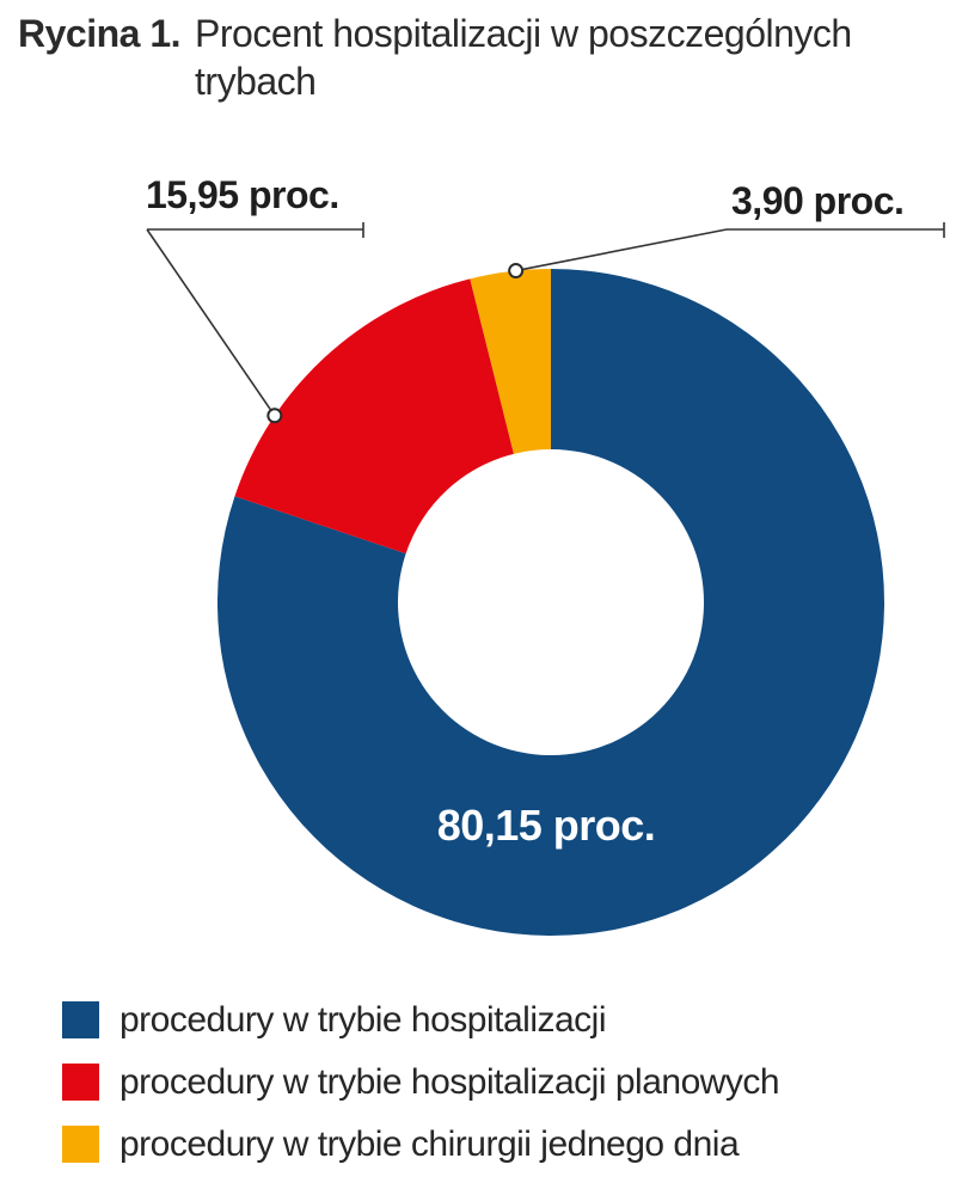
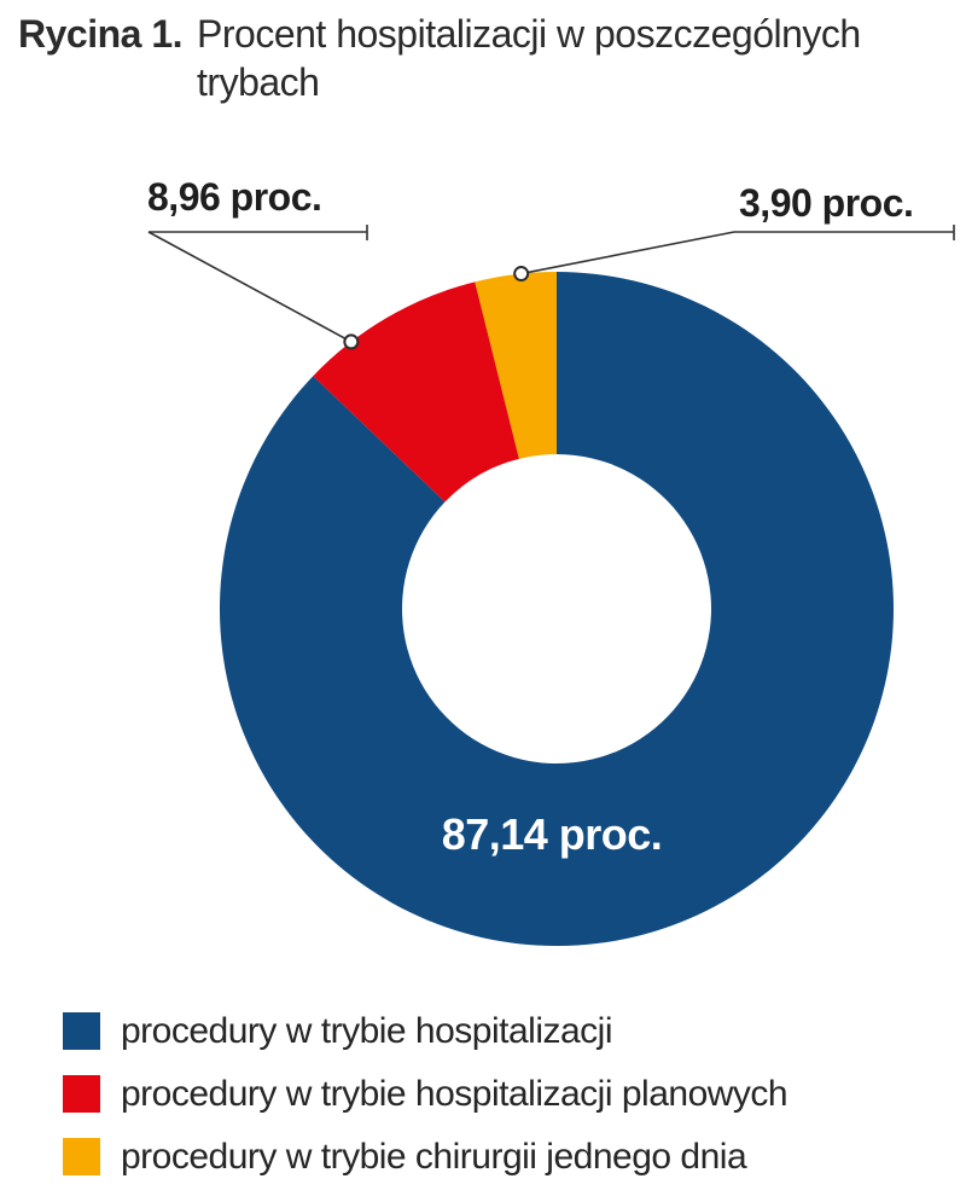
procedury w trybie hospitalizacji: 80,15 -> 87,14
procedury w trybie hospitalizacji planowych: 15,95 -> 8,96
